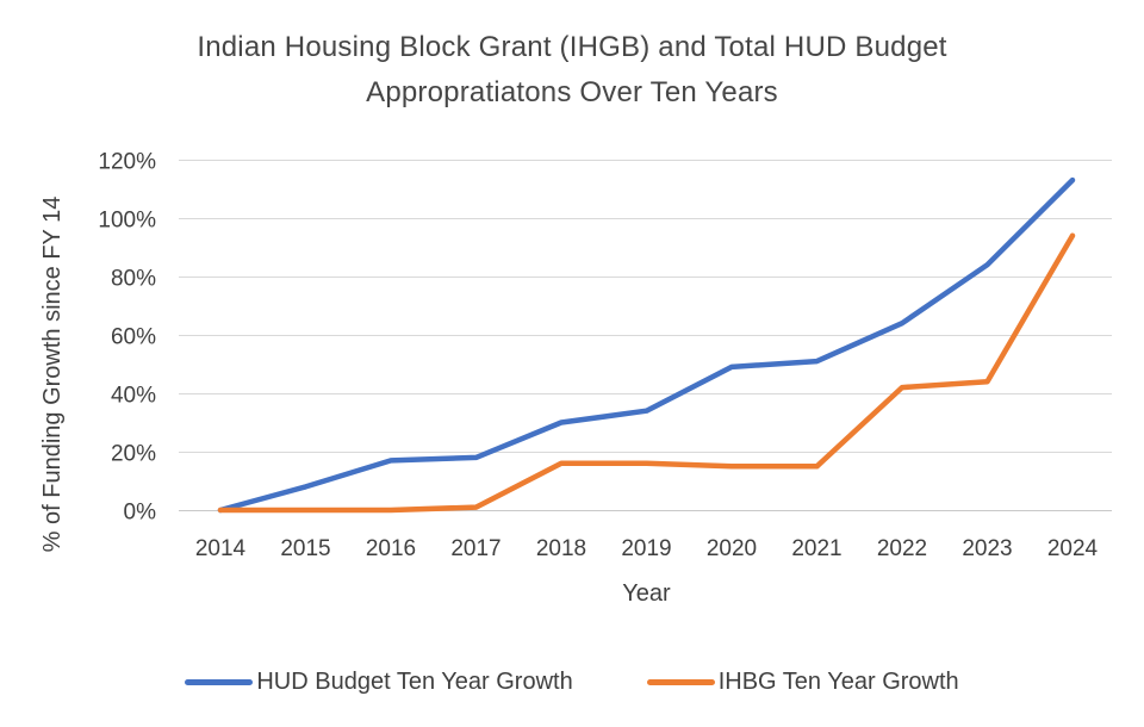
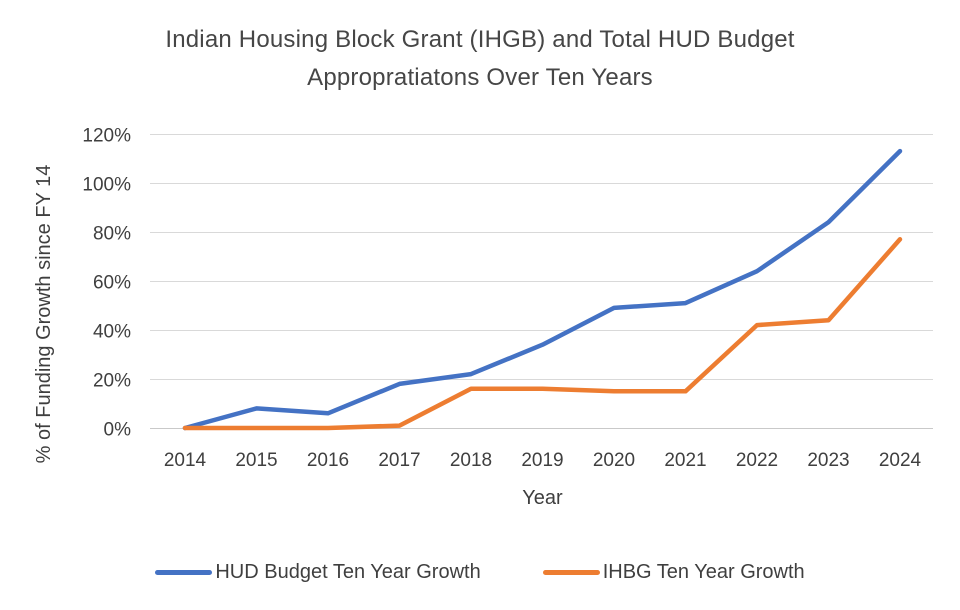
HUD Budget Ten Year Growth/2016: 17% -> 6%
HUD Budget Ten Year Growth/2018: 30% -> 22%
IHBG Ten Year Growth/2024: 94% -> 77%
